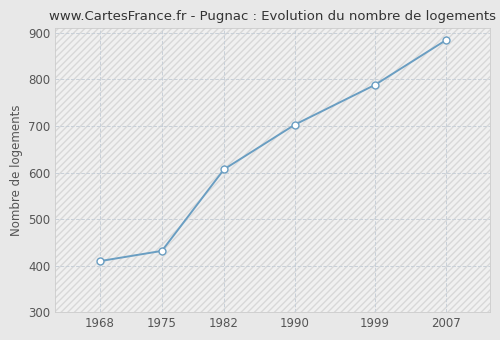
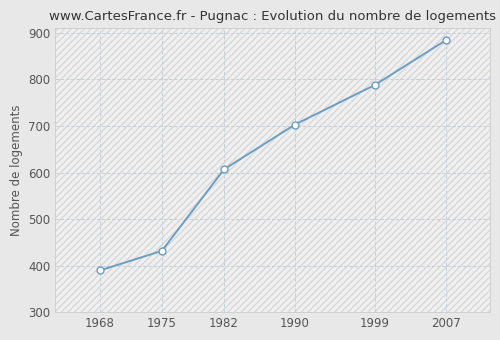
1968: 410 -> 390
